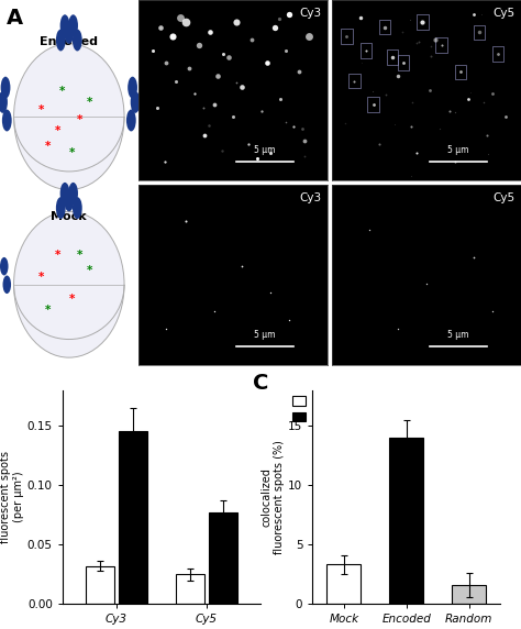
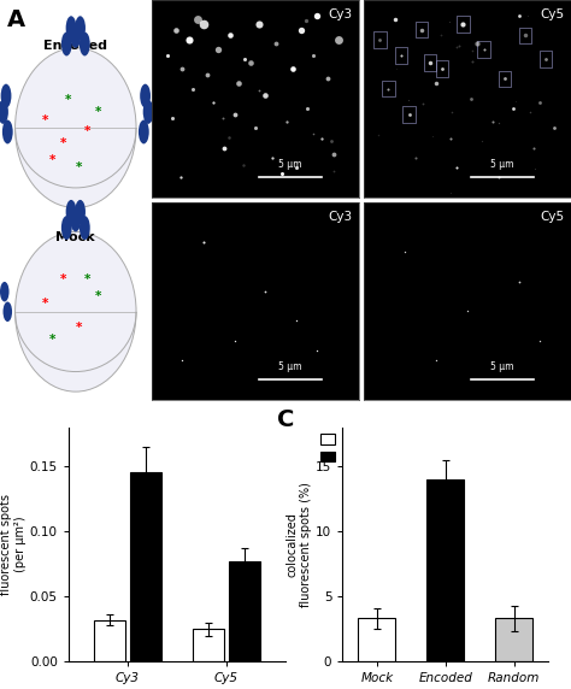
Random: 1.6 -> 3.3
